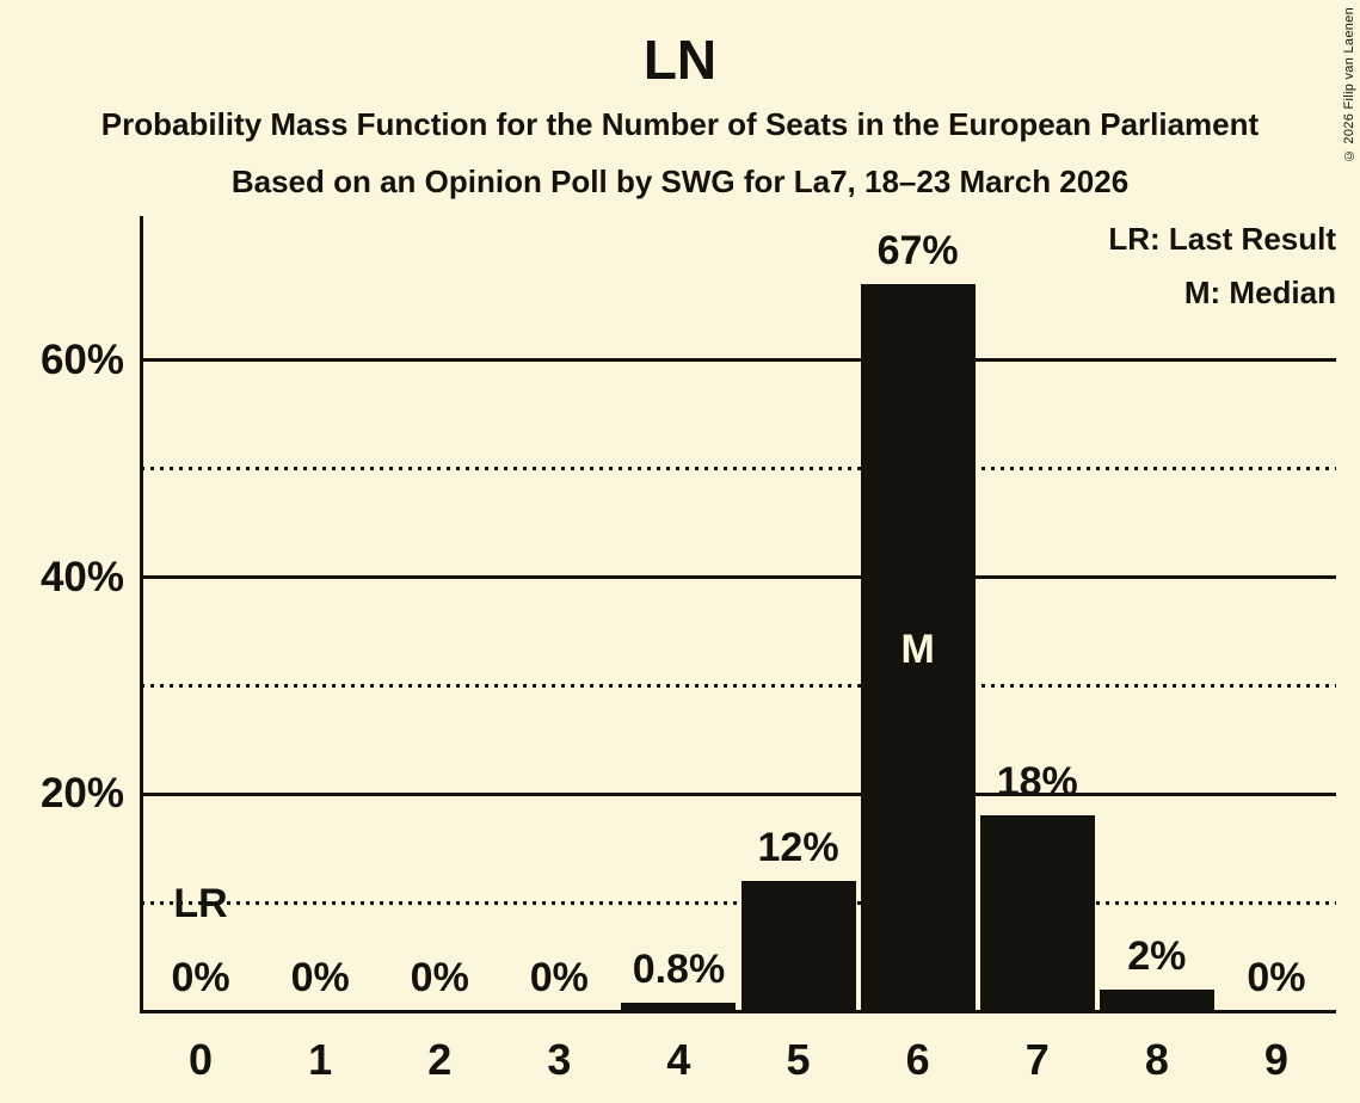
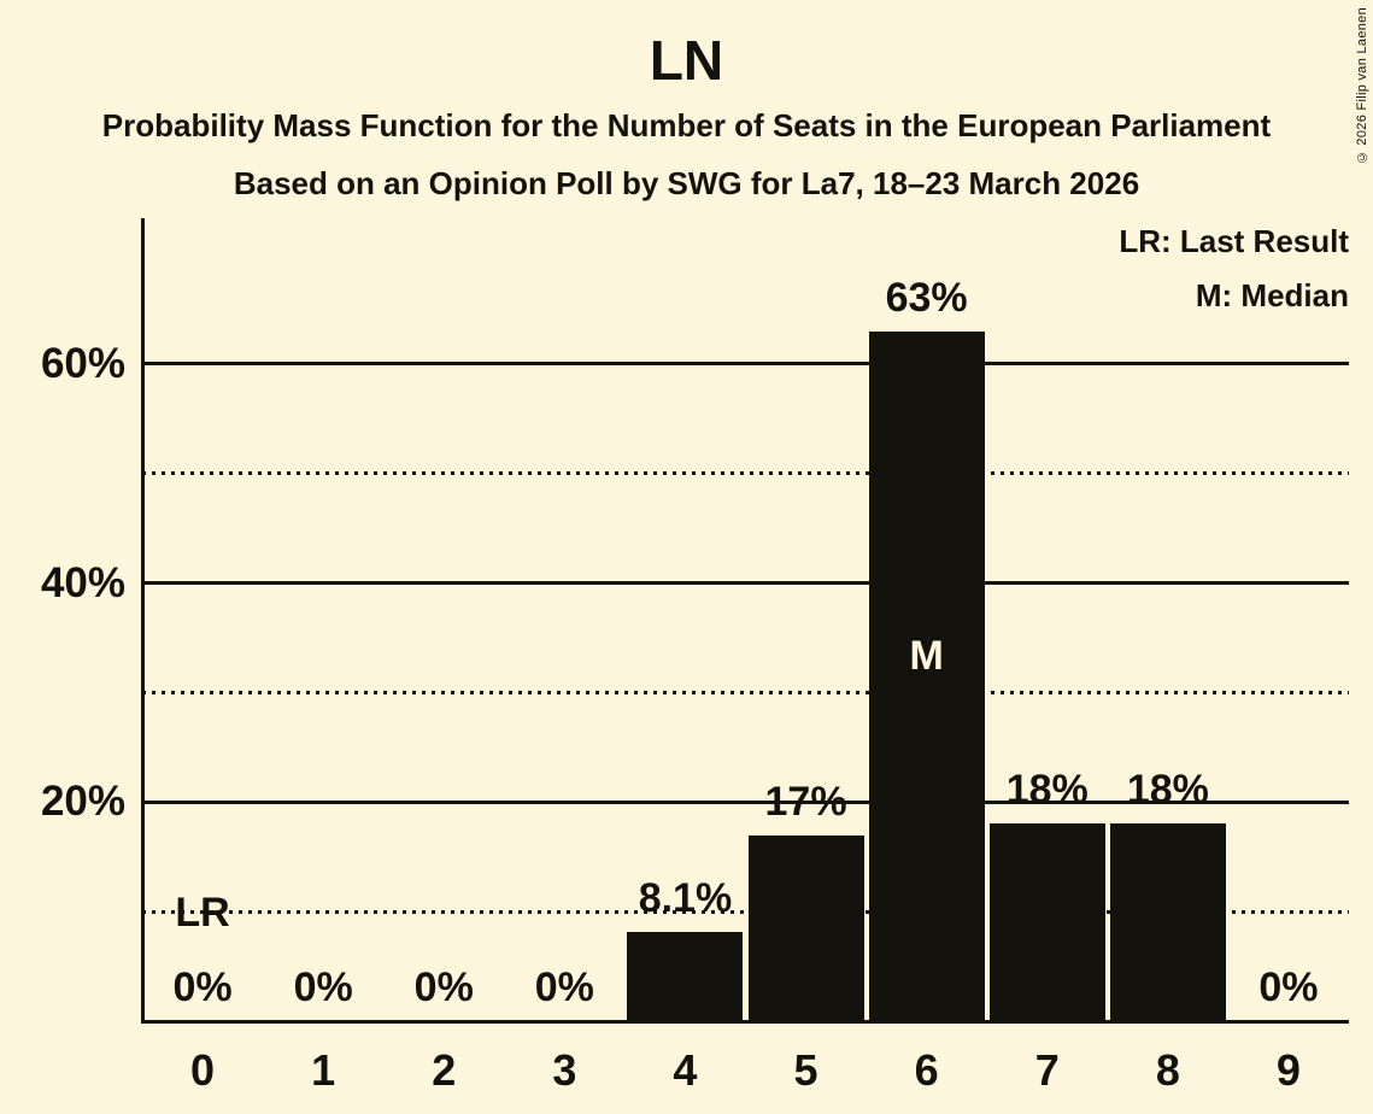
4: 0.8% -> 8.1%
5: 12% -> 17%
6: 67% -> 63%
8: 2% -> 18%
